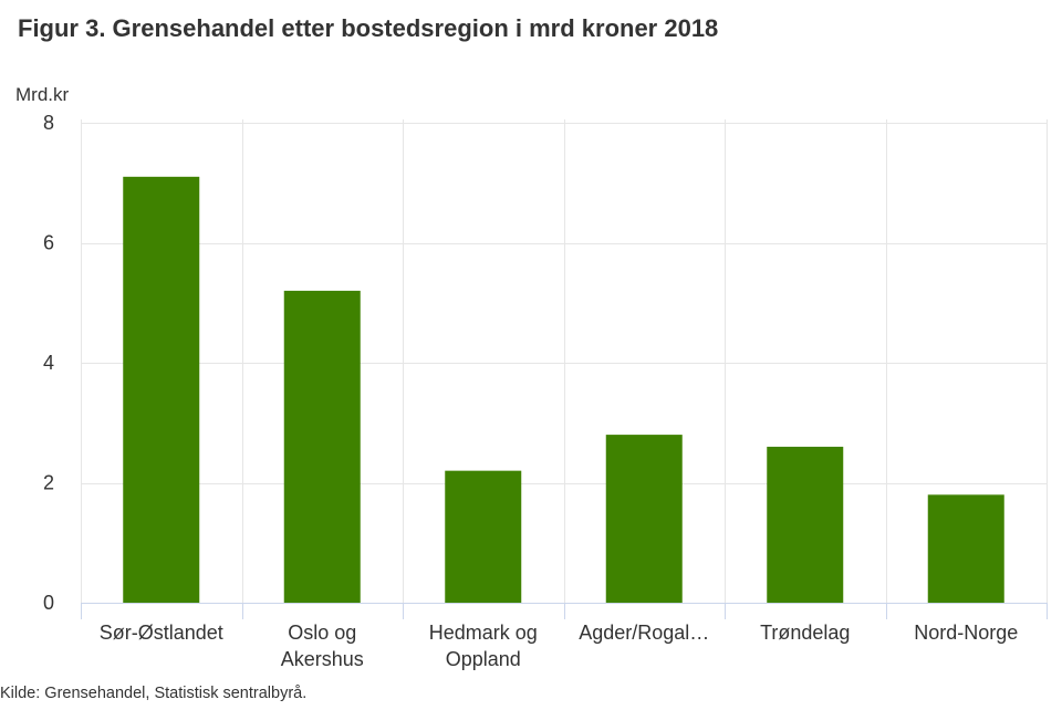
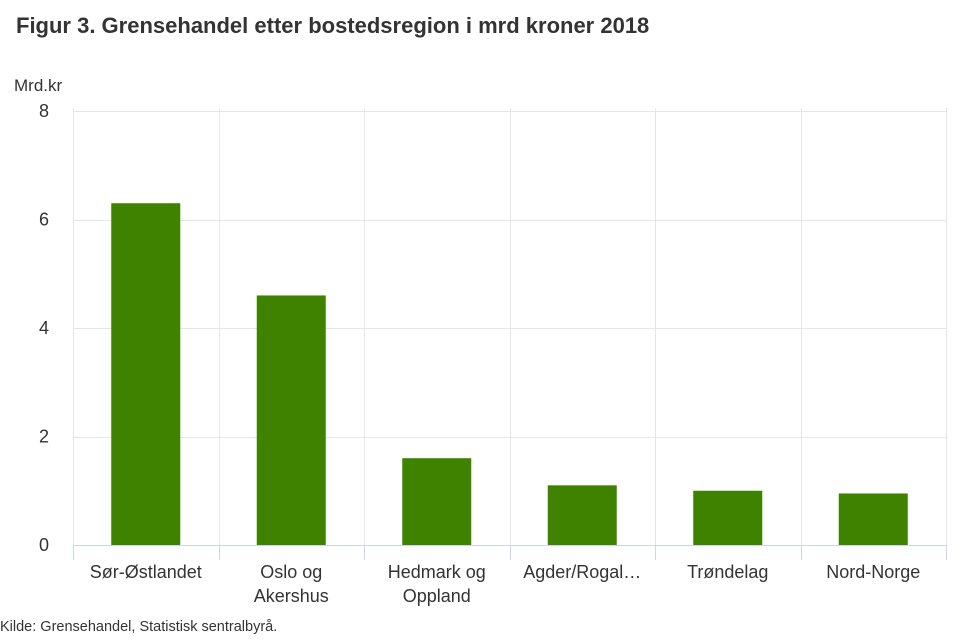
Sør-Østlandet: 7.1 -> 6.3
Oslo og Akershus: 5.2 -> 4.6
Hedmark og Oppland: 2.2 -> 1.6
Agder/Rogal…: 2.8 -> 1.1
Trøndelag: 2.6 -> 1.0
Nord-Norge: 1.8 -> 0.9
